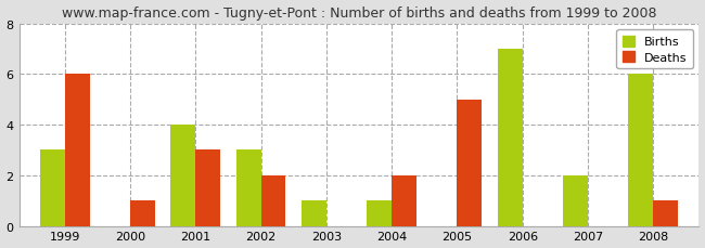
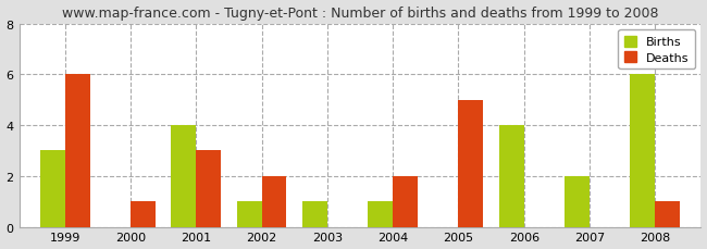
Births/2002: 3 -> 1
Births/2006: 7 -> 4
